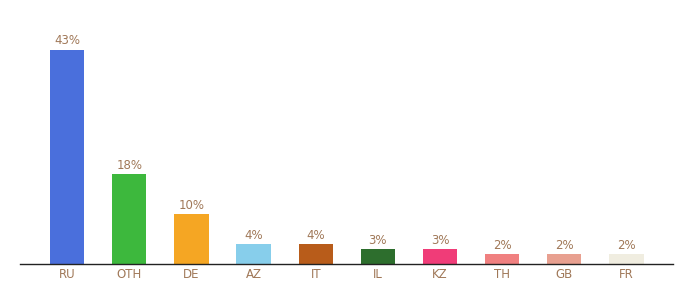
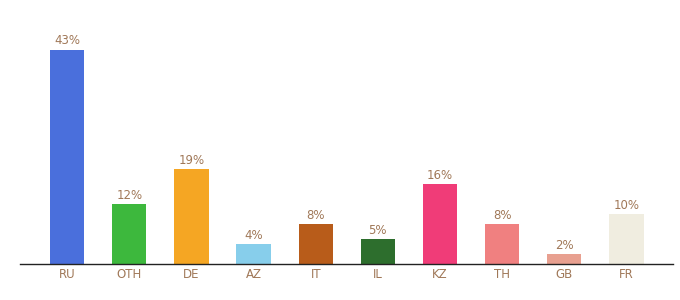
OTH: 18% -> 12%
DE: 10% -> 19%
IT: 4% -> 8%
IL: 3% -> 5%
KZ: 3% -> 16%
TH: 2% -> 8%
FR: 2% -> 10%
